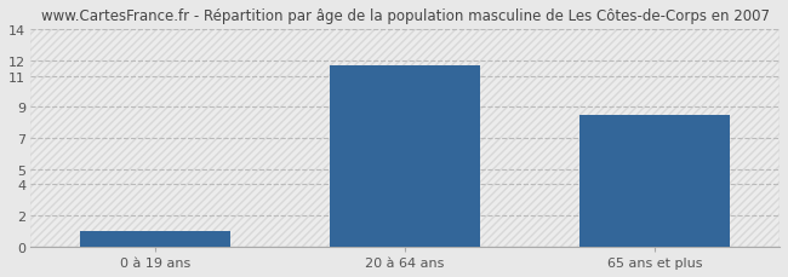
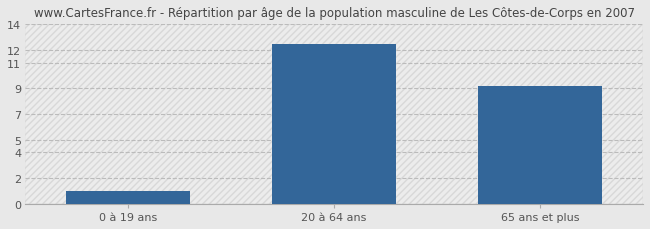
20 à 64 ans: 11.7 -> 12.5
65 ans et plus: 8.5 -> 9.2
